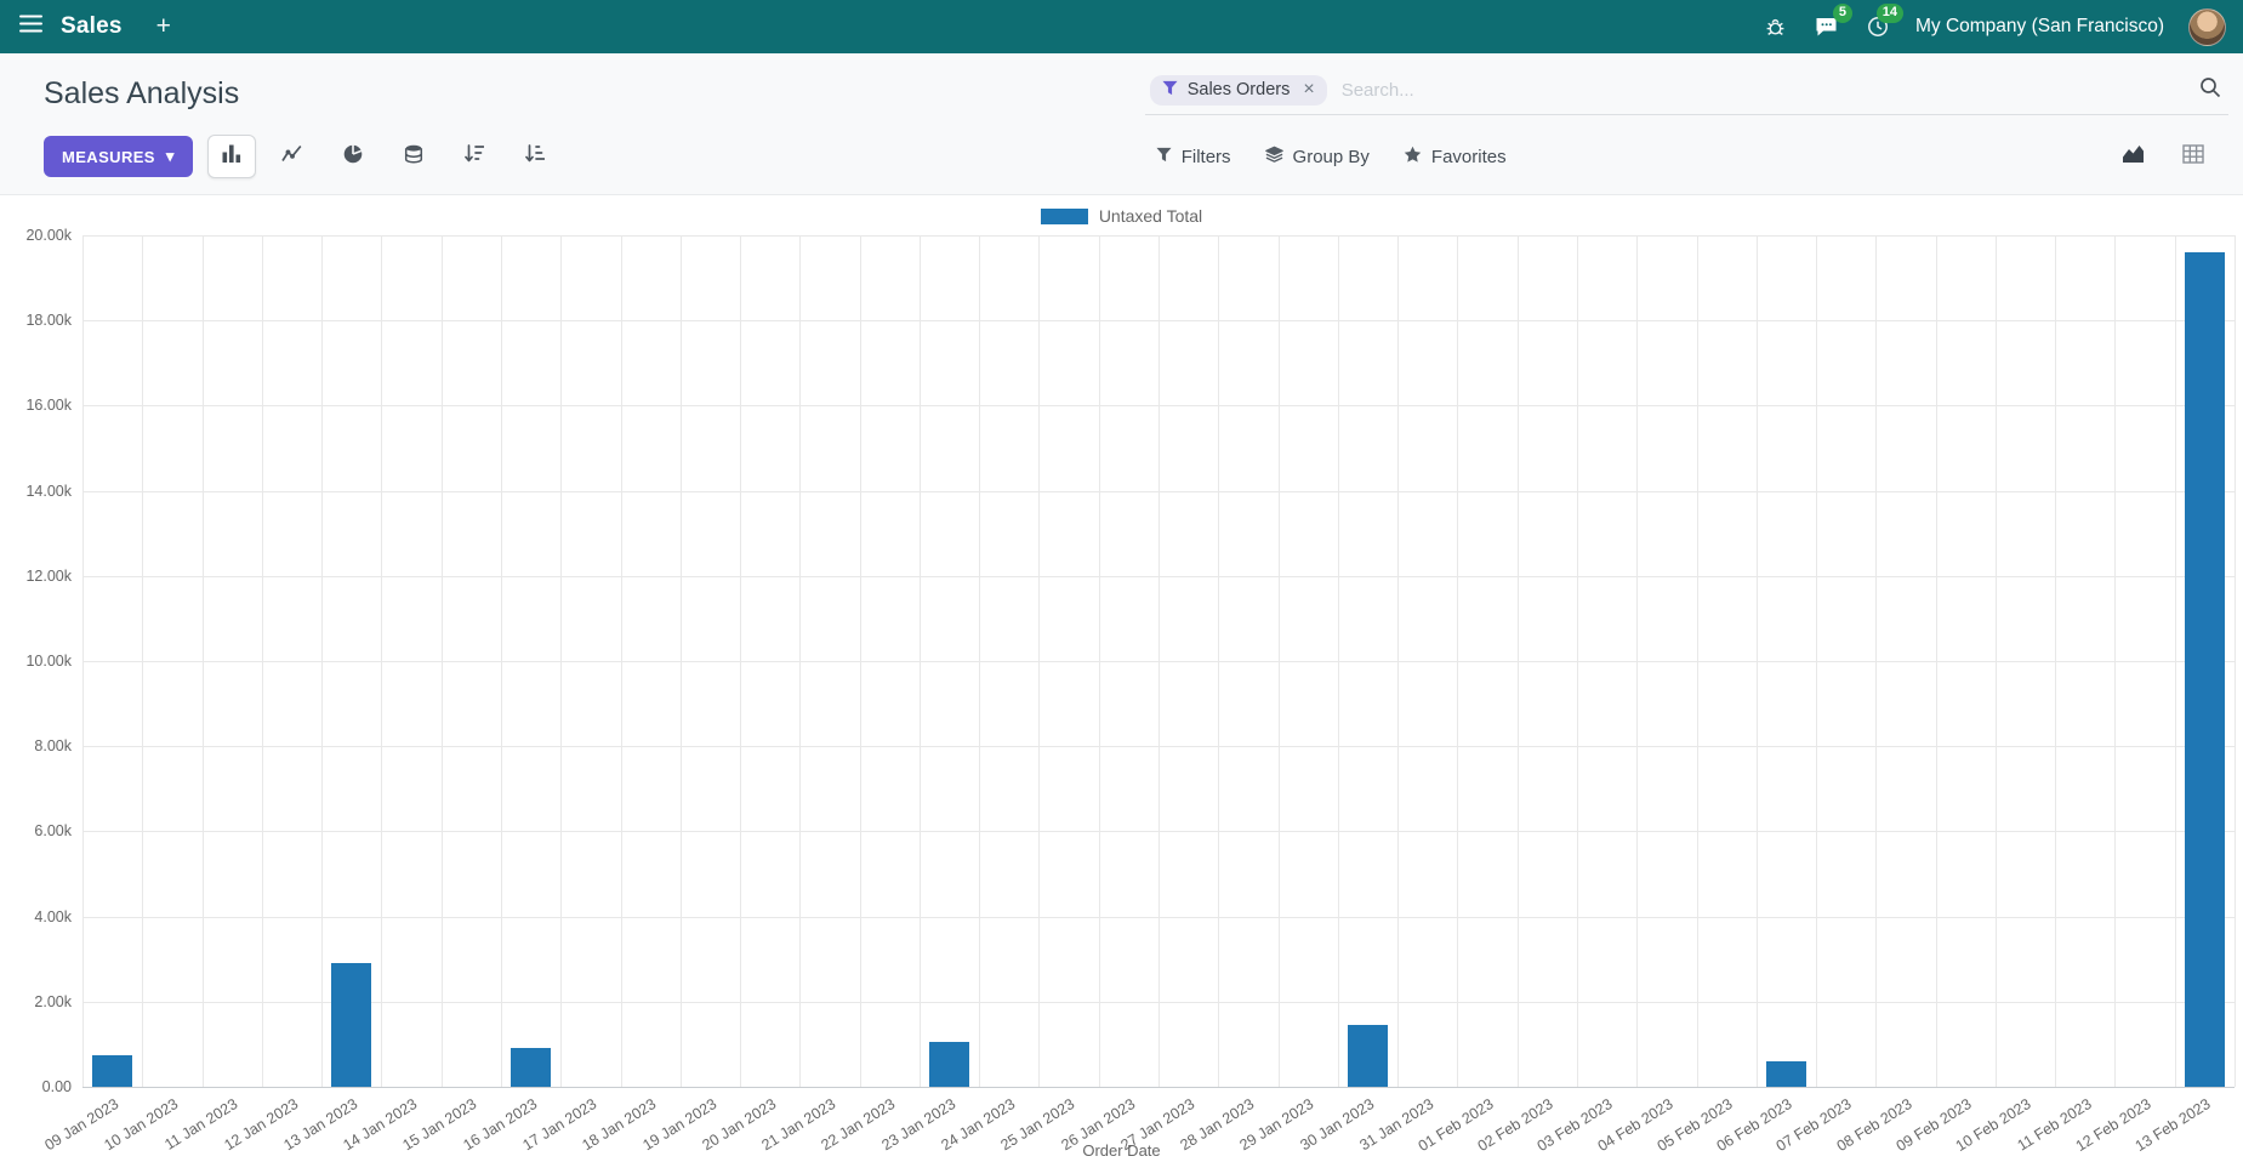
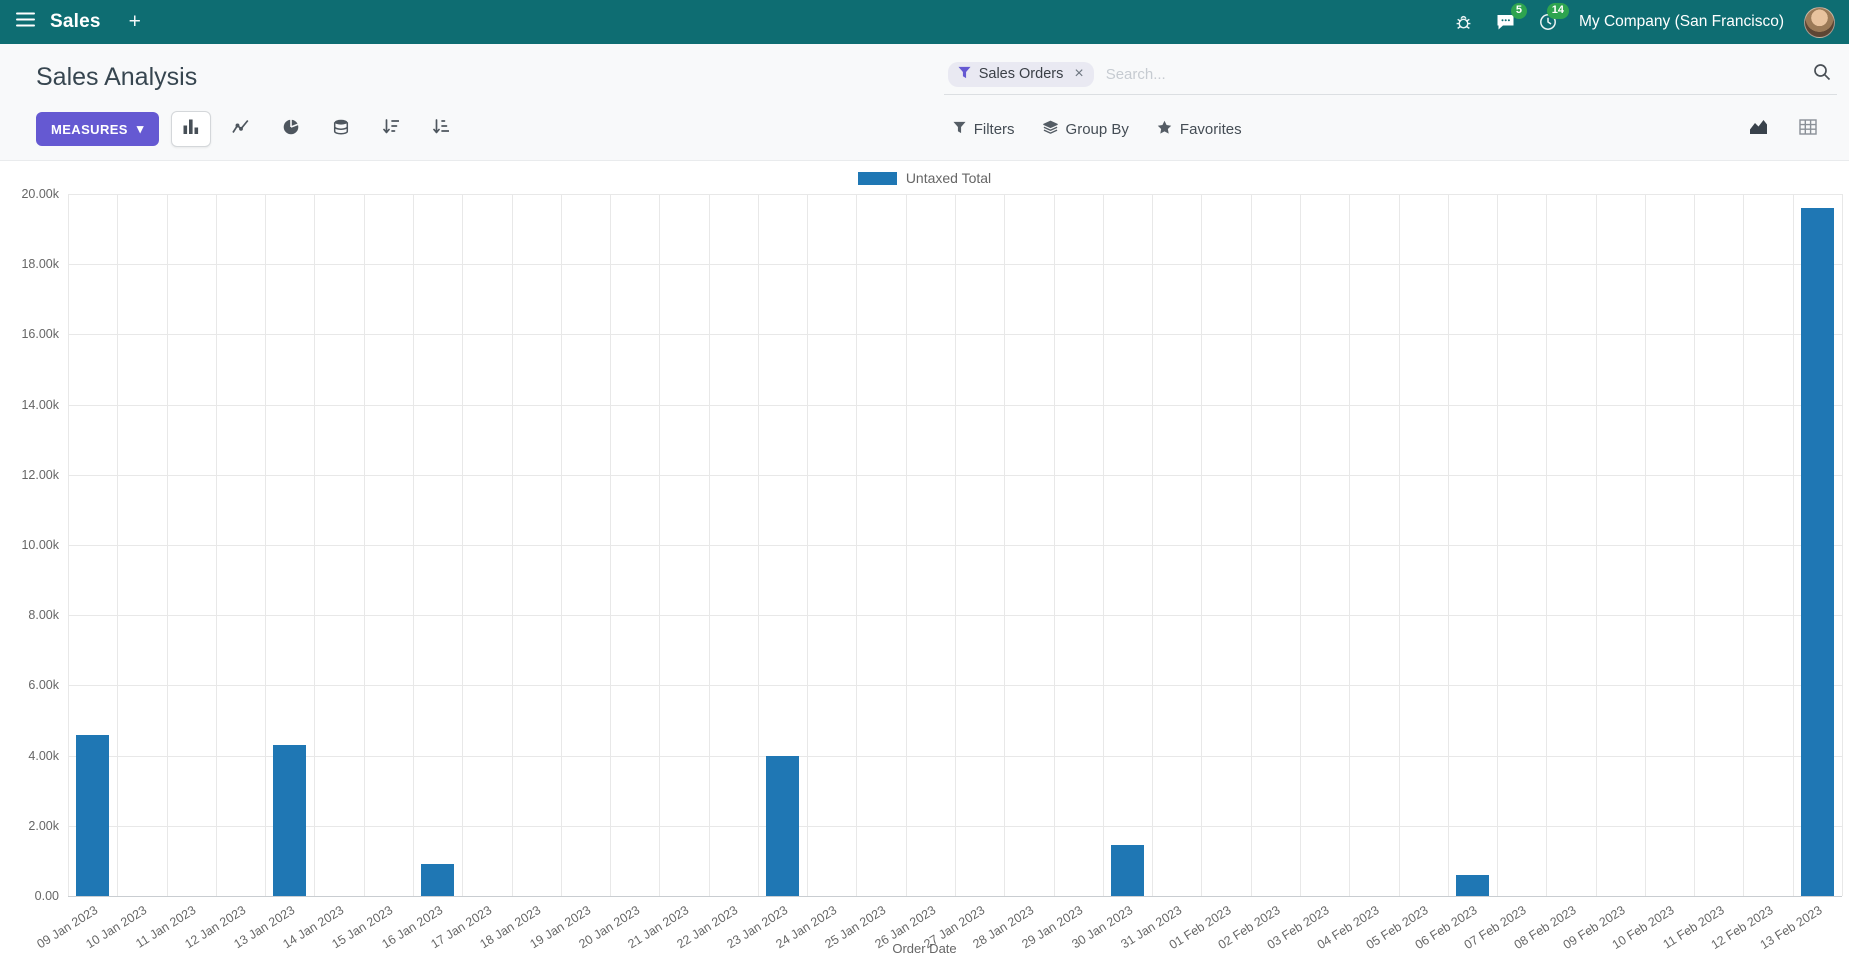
09 Jan 2023: 0.8k -> 4.6k
13 Jan 2023: 2.9k -> 4.3k
23 Jan 2023: 1.0k -> 4.0k
